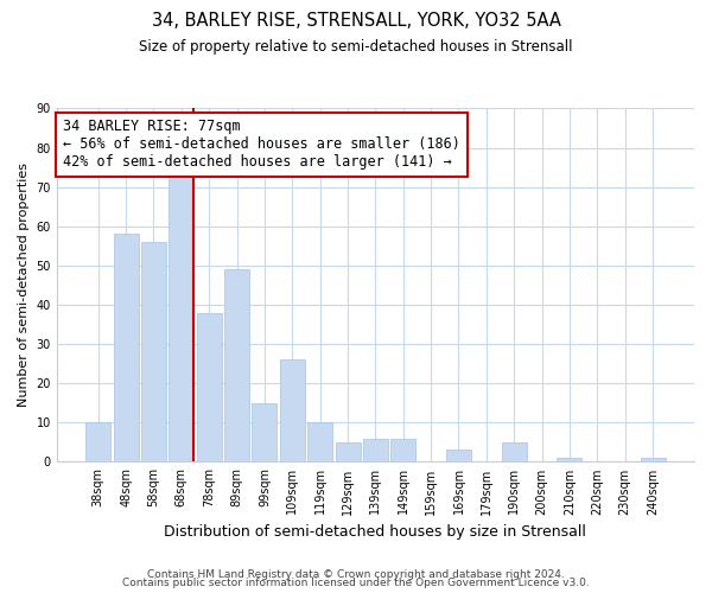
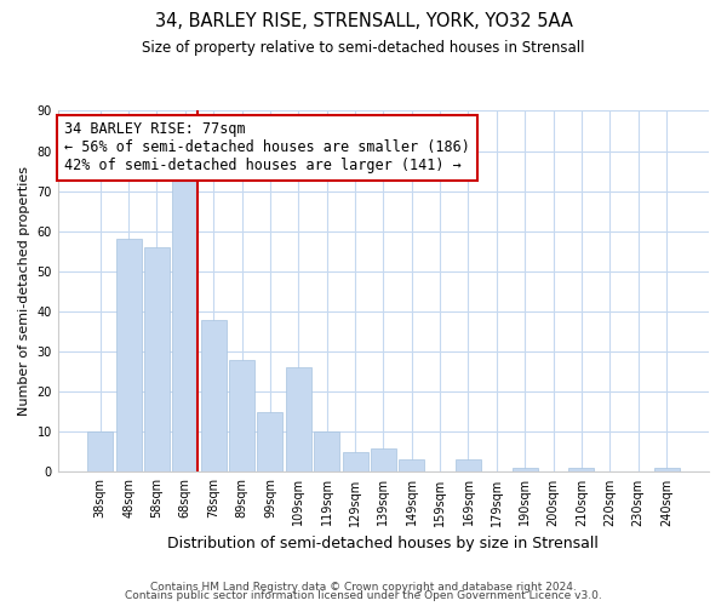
89sqm: 49 -> 28
149sqm: 6 -> 3
190sqm: 5 -> 1
